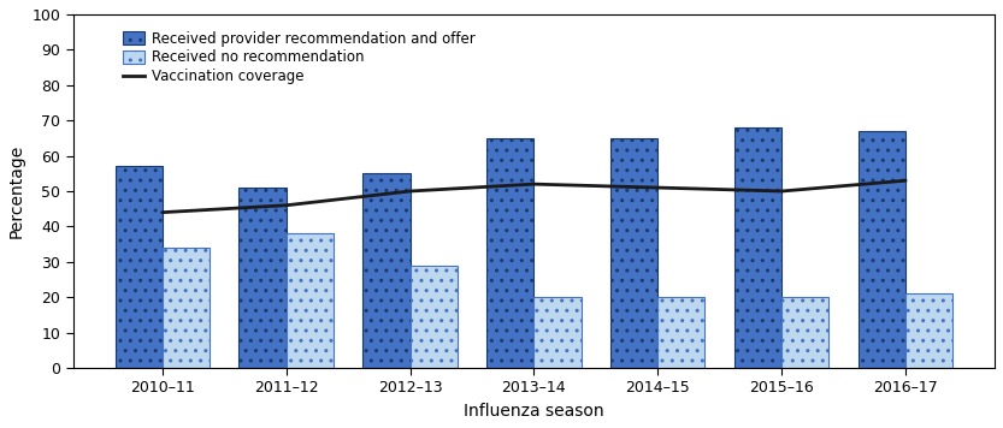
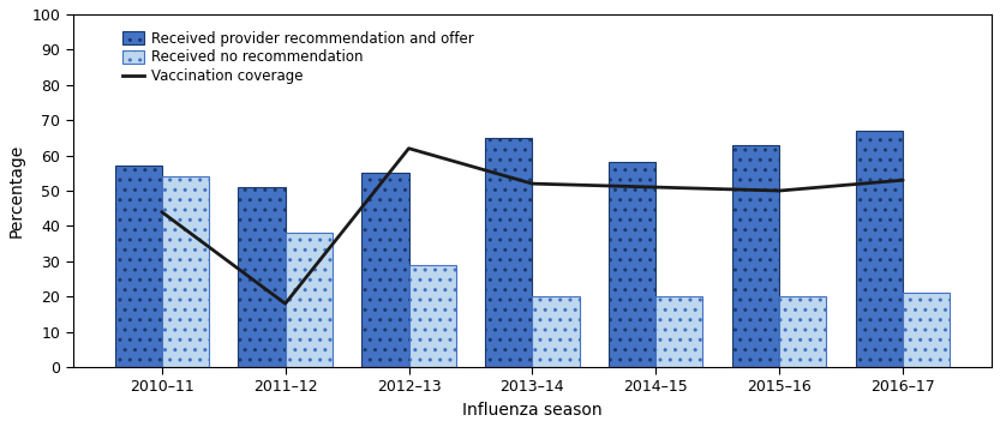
Received no recommendation/2010–11: 34 -> 54
Vaccination coverage/2011–12: 46 -> 18
Vaccination coverage/2012–13: 50 -> 62
Received provider recommendation and offer/2014–15: 65 -> 58
Received provider recommendation and offer/2015–16: 68 -> 63
